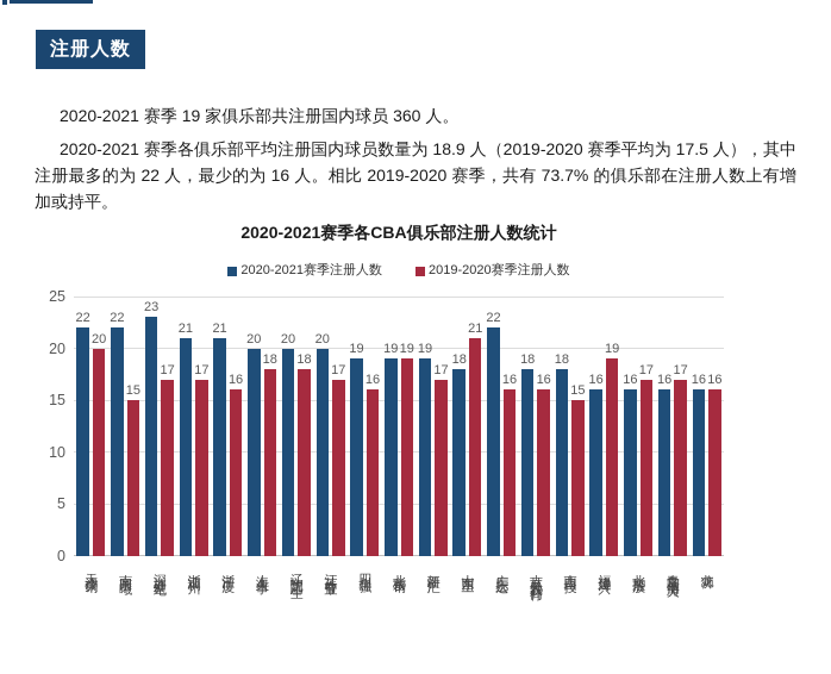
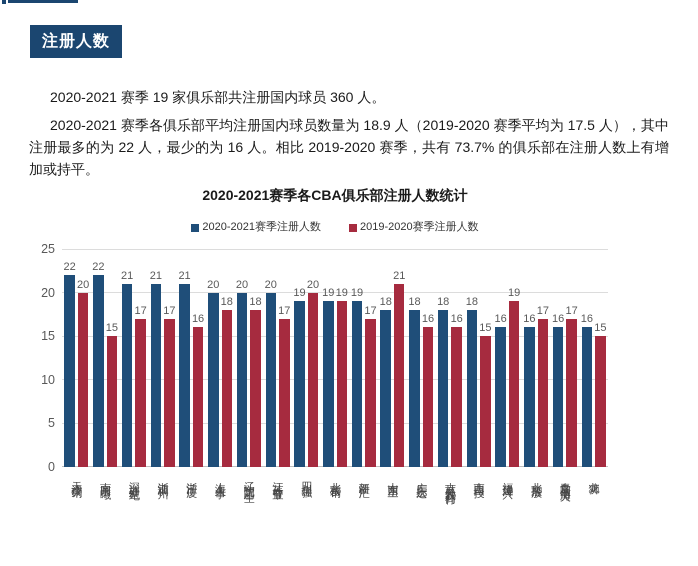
2020-2021赛季注册人数/深圳新世纪: 23 -> 21
2019-2020赛季注册人数/四川金强: 16 -> 20
2020-2021赛季注册人数/广东宏远: 22 -> 18
2019-2020赛季注册人数/龙狮: 16 -> 15
